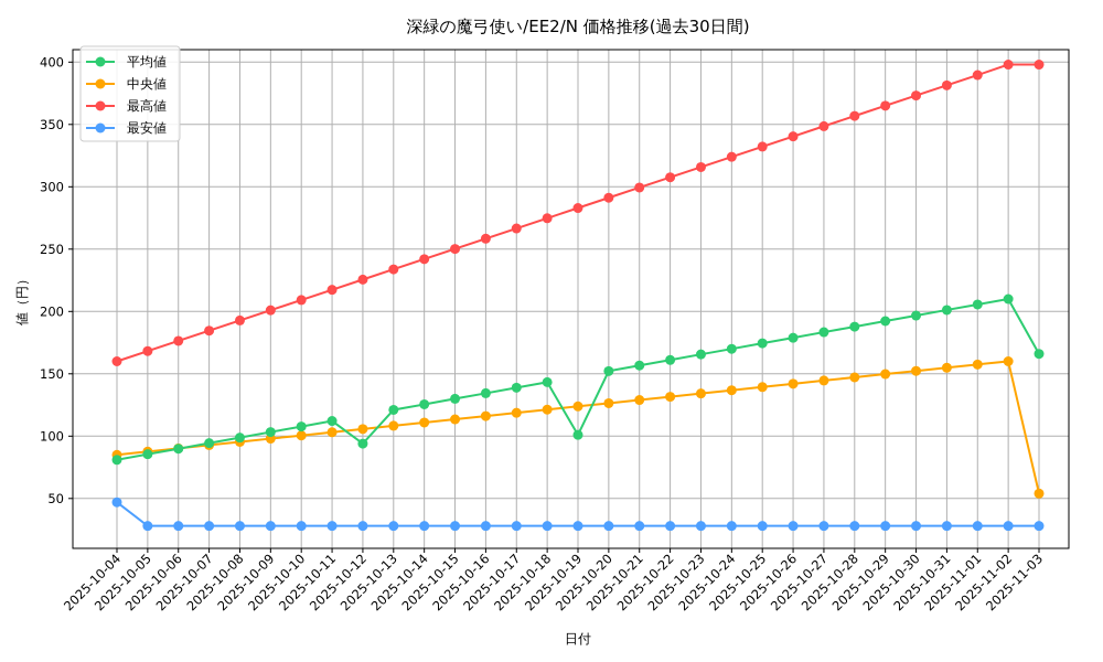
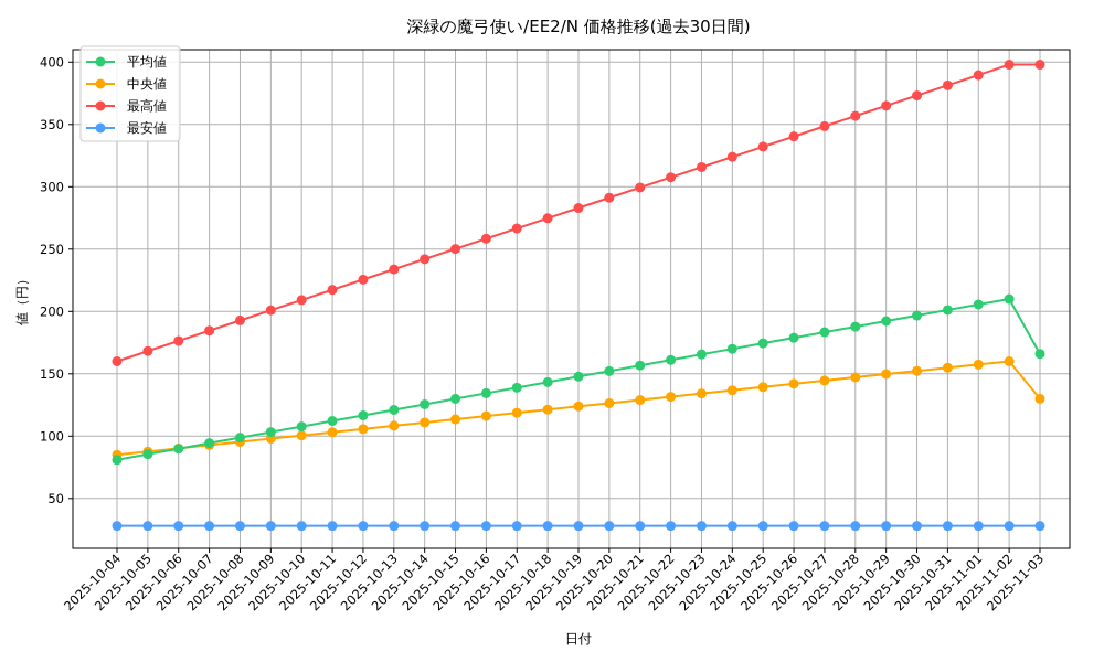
最安値/2025-10-04: 47 -> 28
平均値/2025-10-12: 94 -> 117
平均値/2025-10-19: 101 -> 148
中央値/2025-11-03: 54 -> 130
